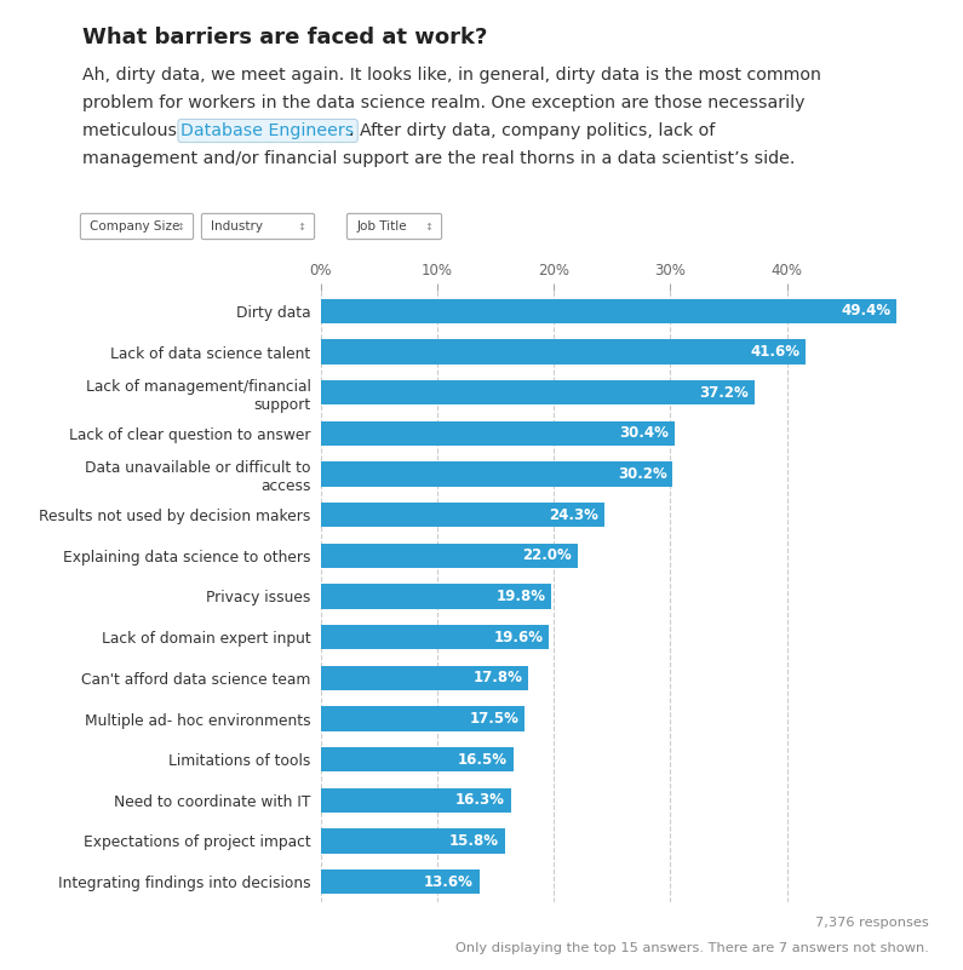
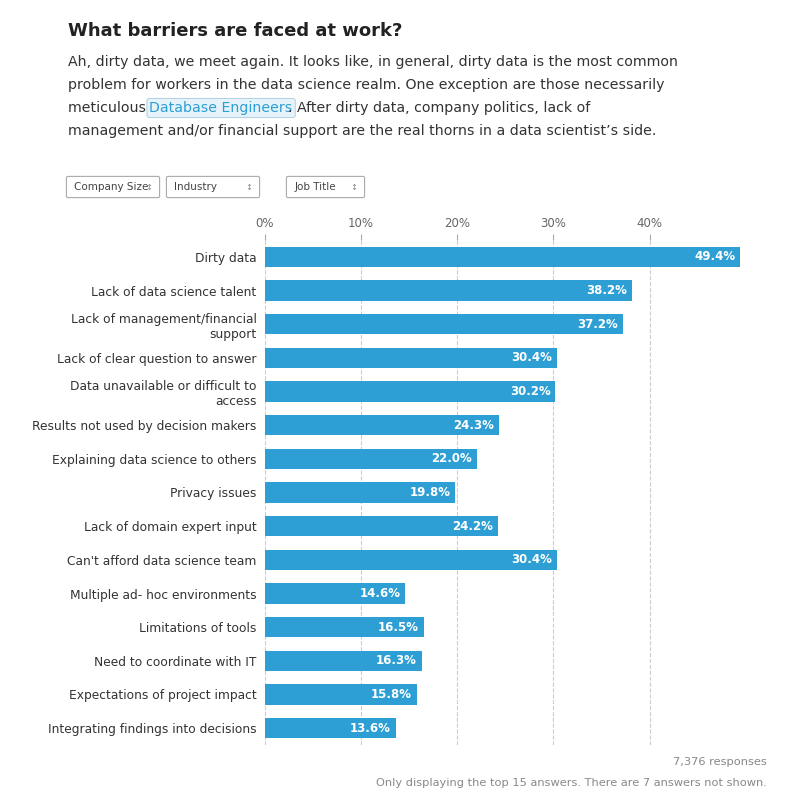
Lack of data science talent: 41.6% -> 38.2%
Lack of domain expert input: 19.6% -> 24.2%
Can't afford data science team: 17.8% -> 30.4%
Multiple ad- hoc environments: 17.5% -> 14.6%
